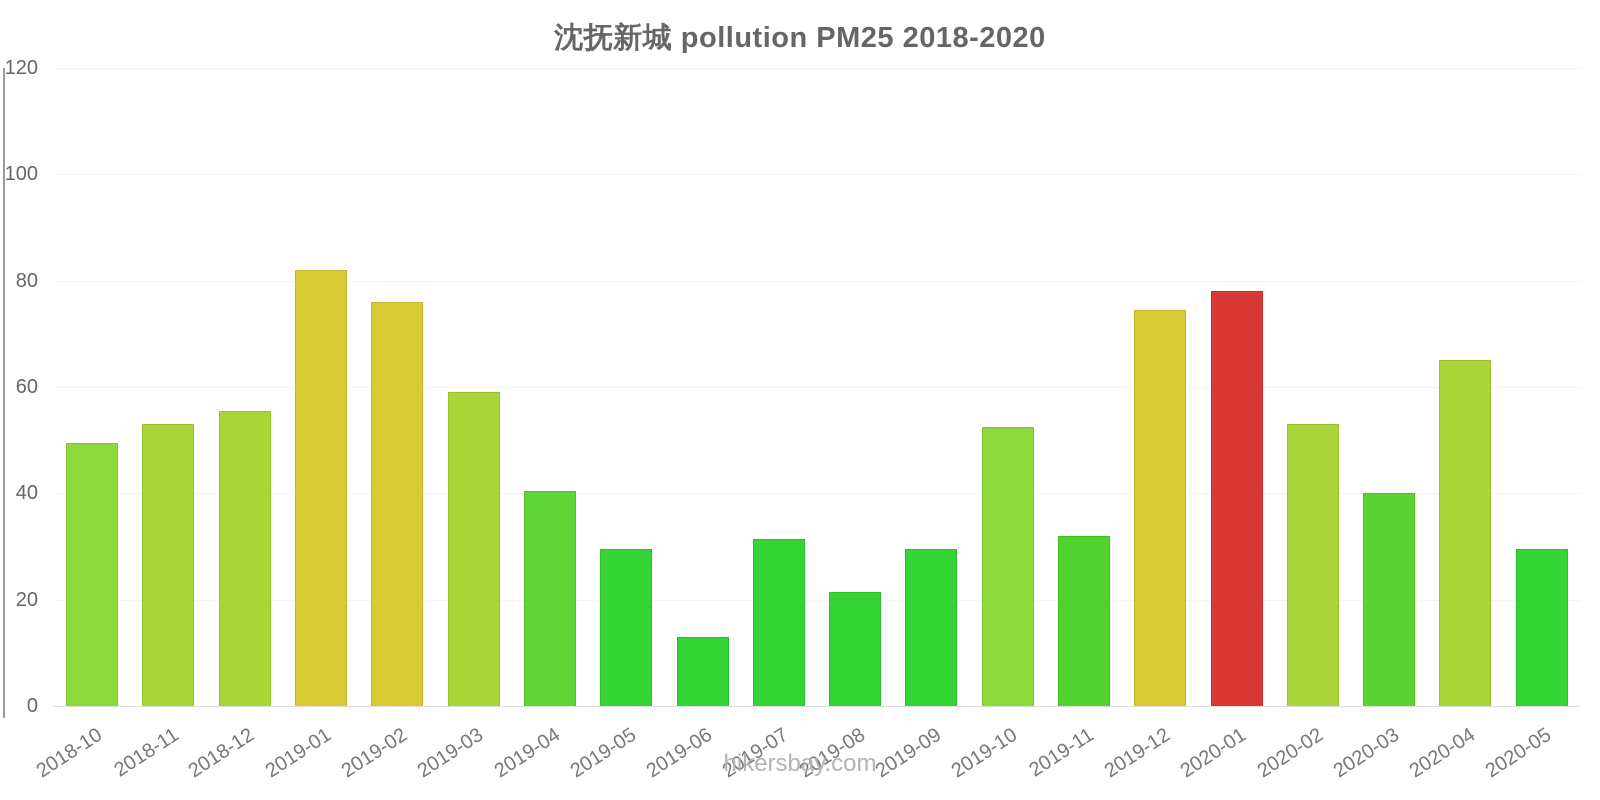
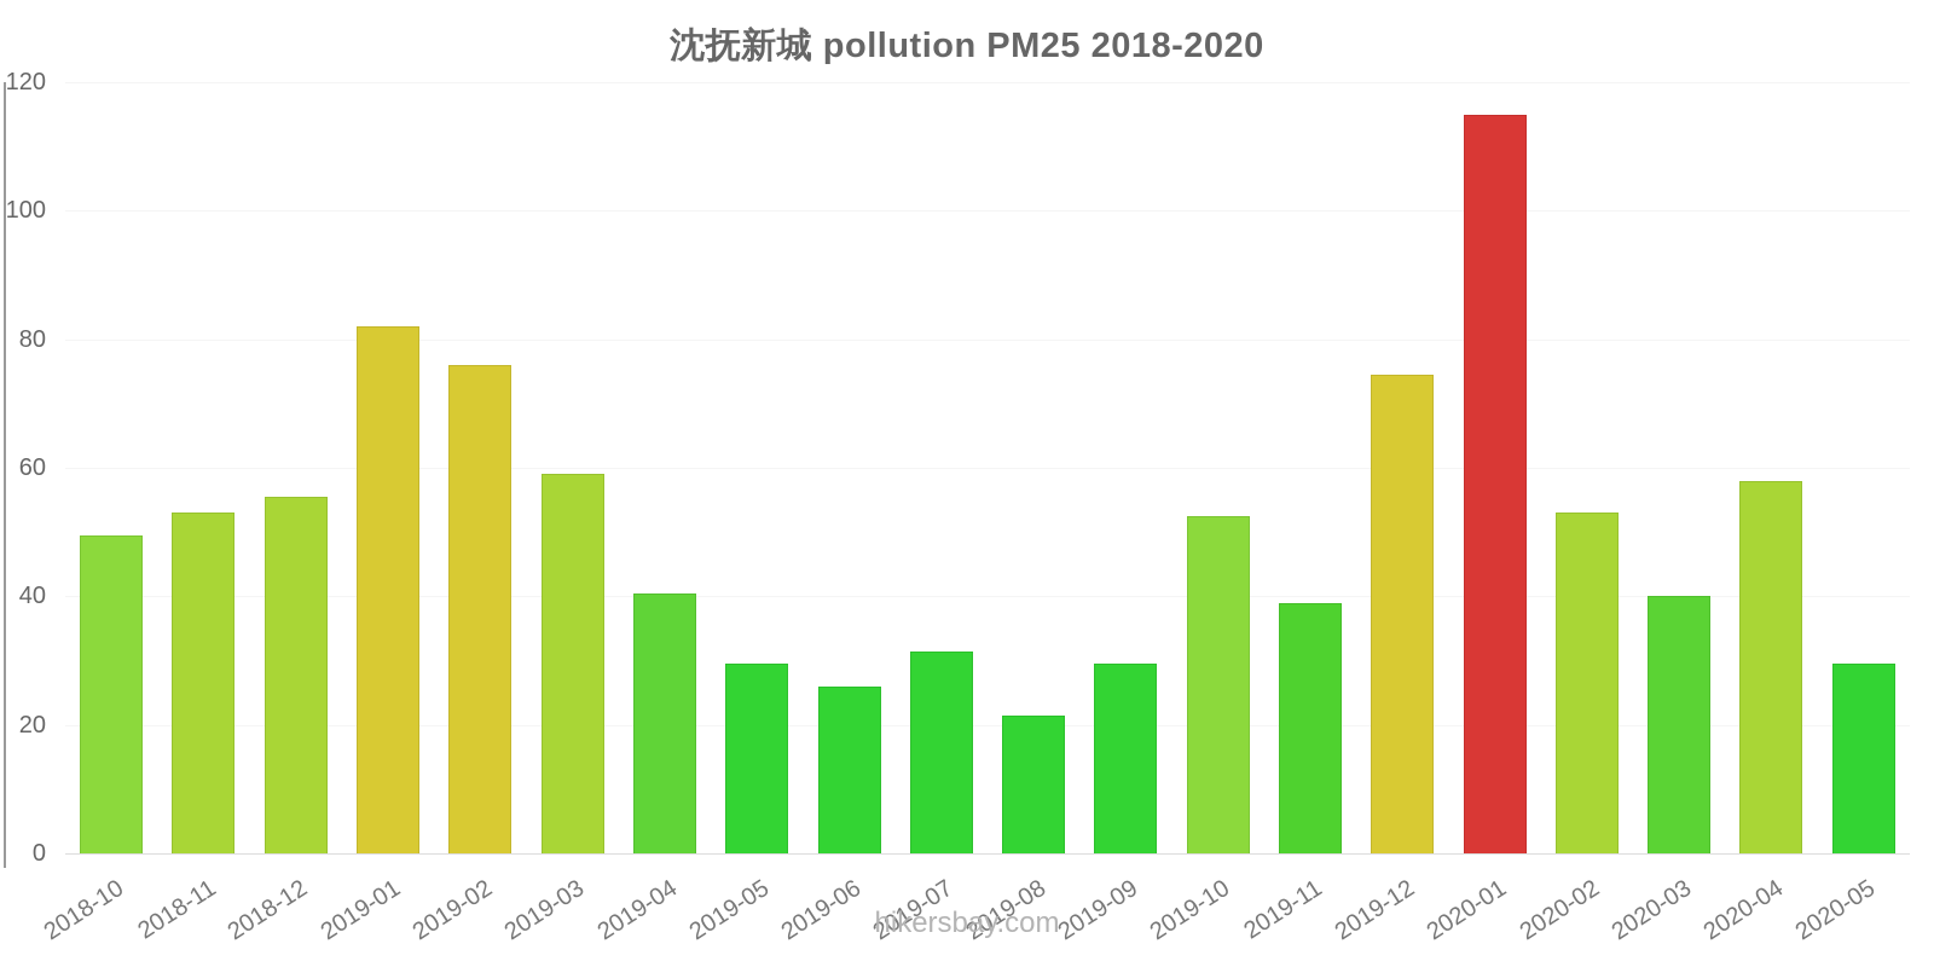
2019-06: 13 -> 26
2019-11: 32 -> 39
2020-01: 78 -> 115
2020-04: 65 -> 58
